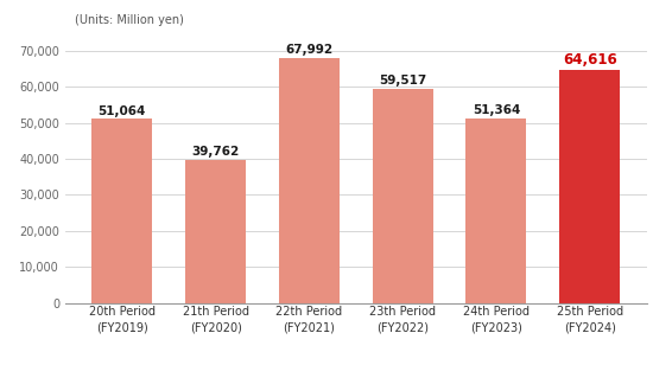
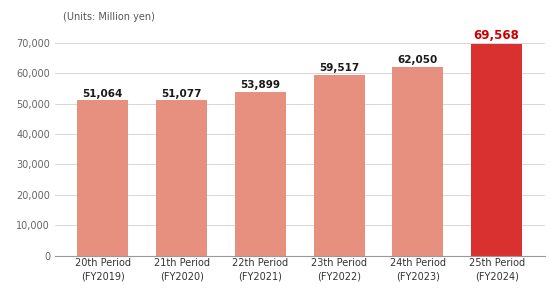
21th Period (FY2020): 39,762 -> 51,077
22th Period (FY2021): 67,992 -> 53,899
24th Period (FY2023): 51,364 -> 62,050
25th Period (FY2024): 64,616 -> 69,568
